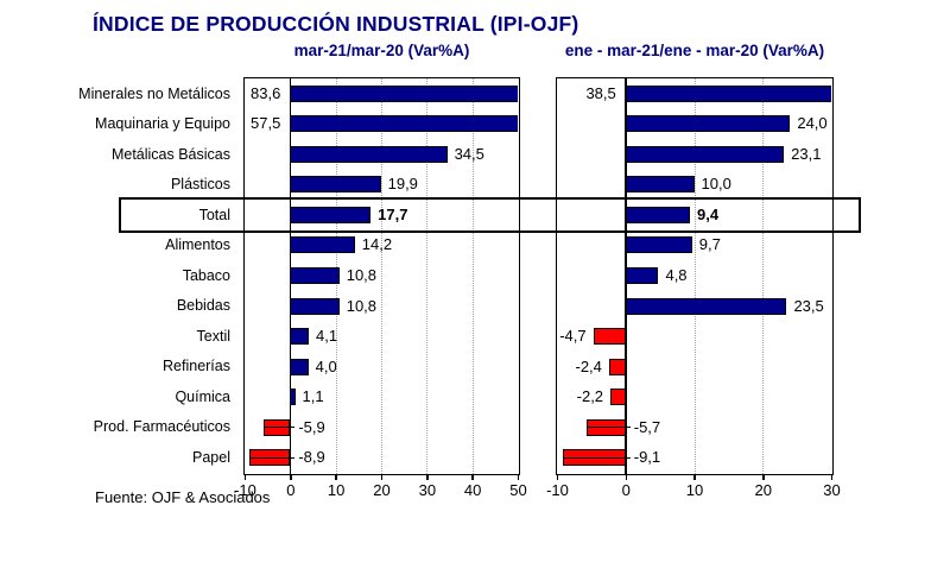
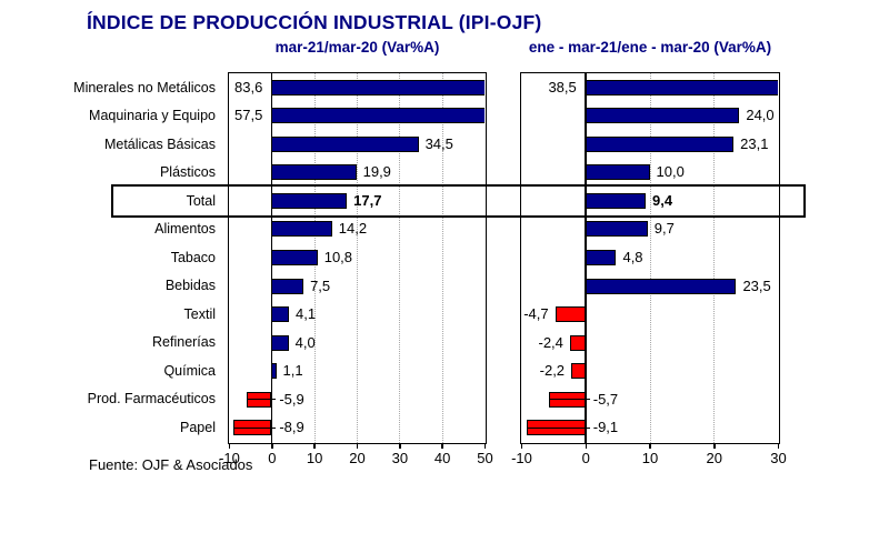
mar-21/mar-20 (Var%A)/Bebidas: 10,8 -> 7,5
